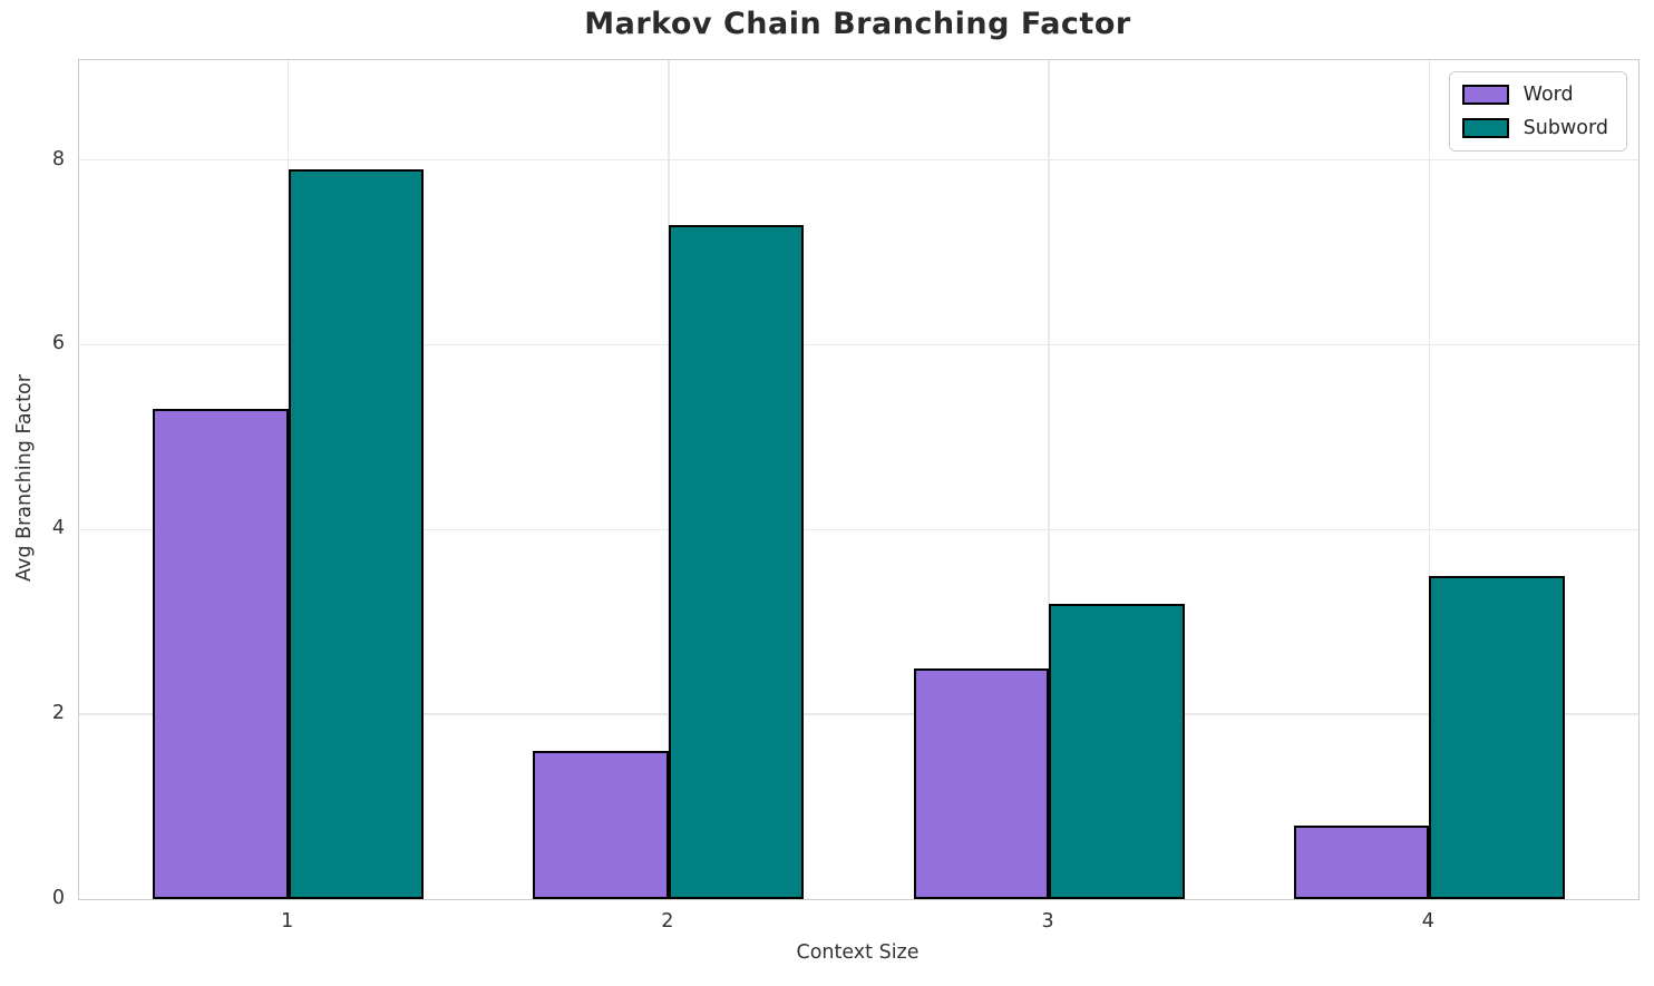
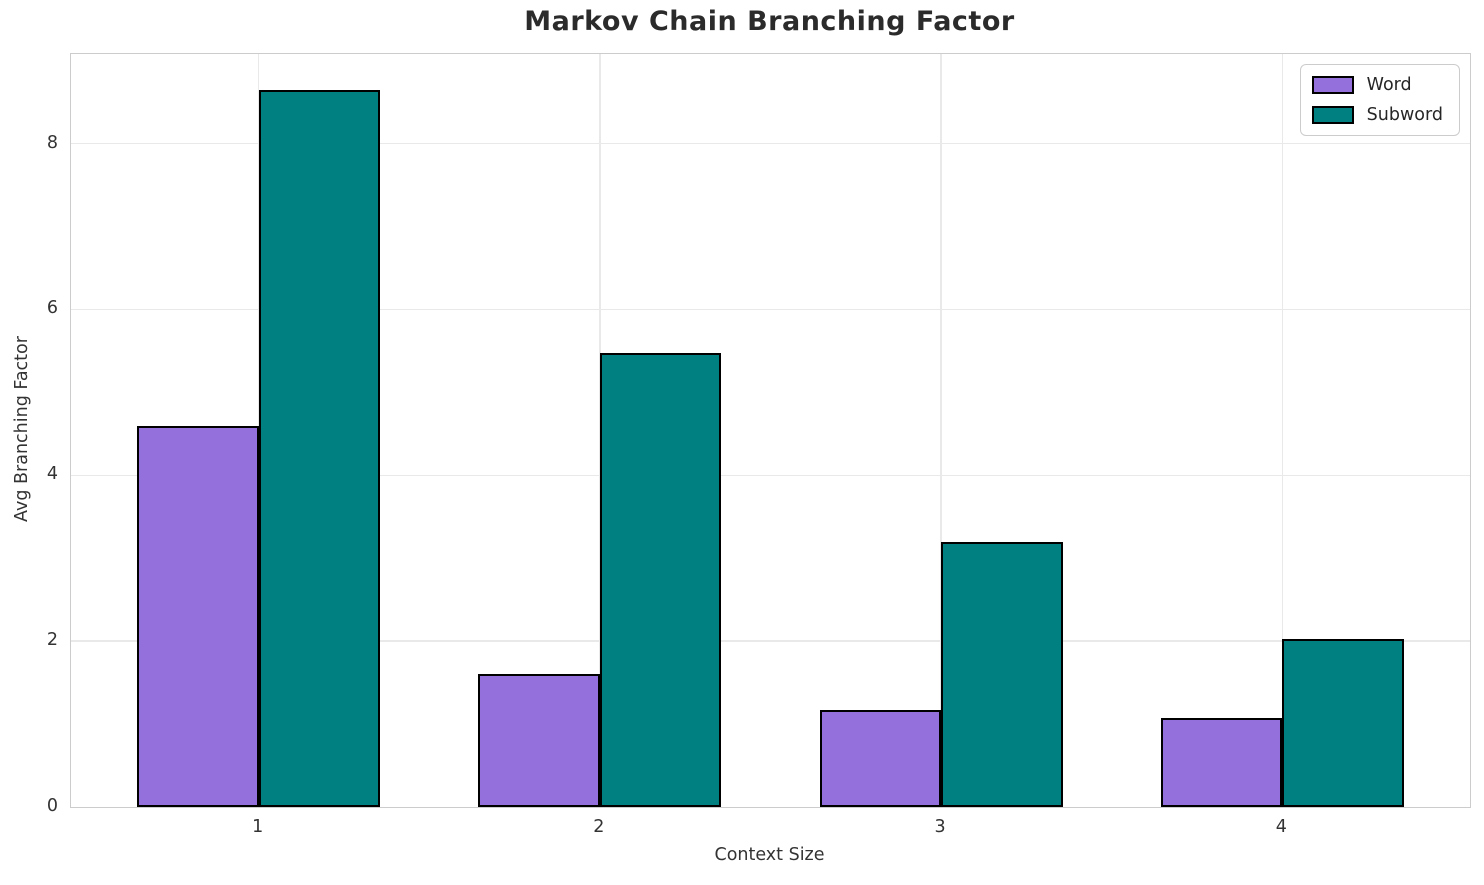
Word/1: 5.3 -> 4.6
Subword/1: 7.9 -> 8.7
Subword/2: 7.3 -> 5.5
Word/3: 2.5 -> 1.2
Word/4: 0.8 -> 1.1
Subword/4: 3.5 -> 2.0
